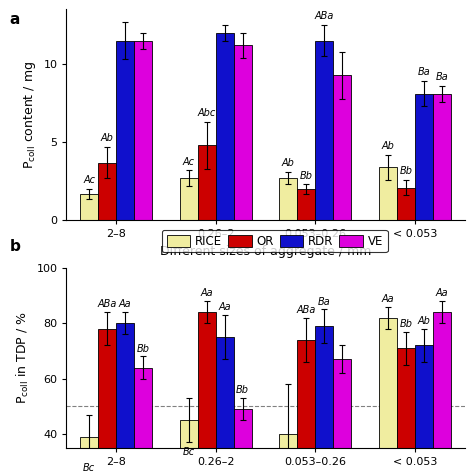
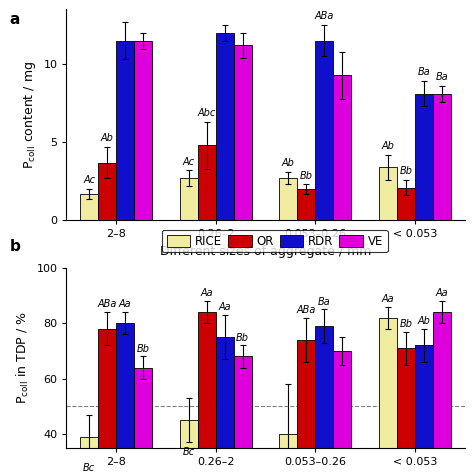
VE/0.26–2: 49 -> 68
VE/0.053–0.26: 67 -> 70
